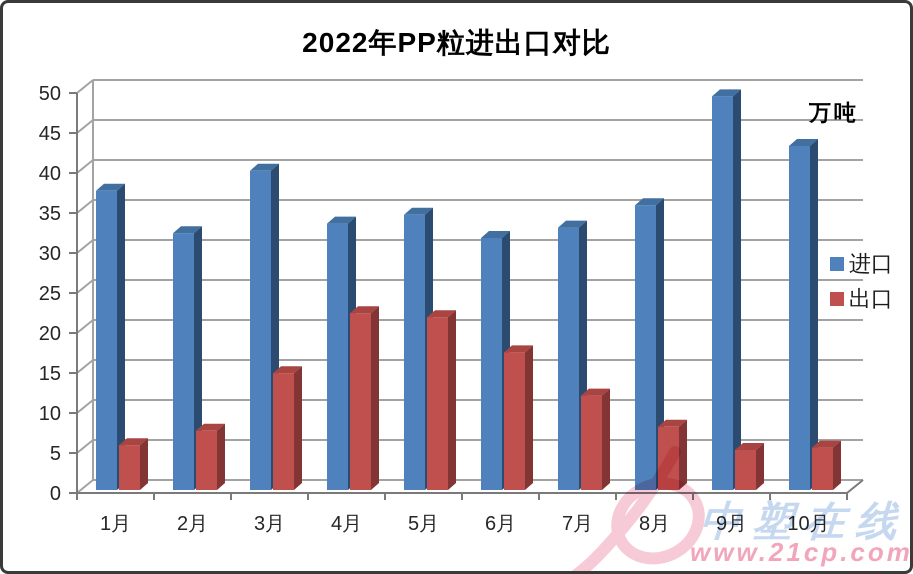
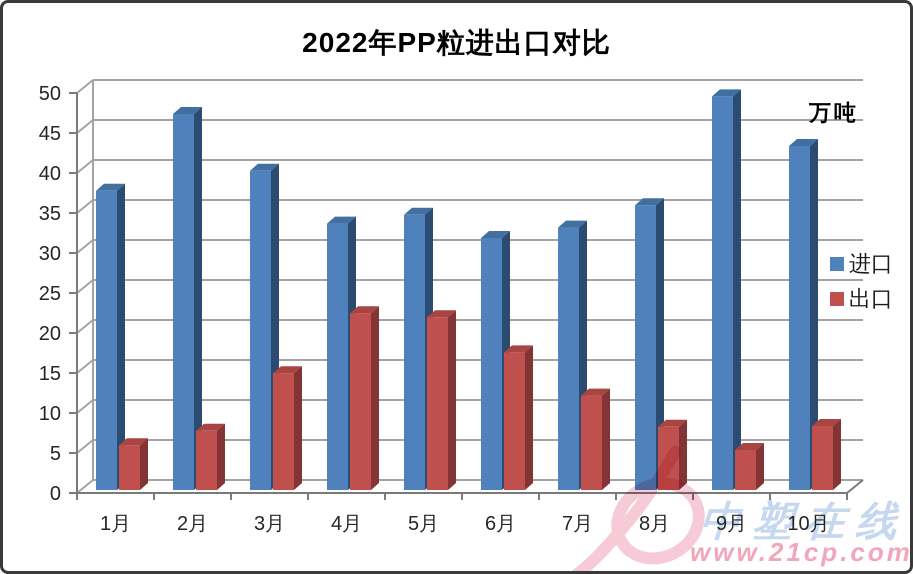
进口/2月: 32 -> 47
出口/10月: 5 -> 8
